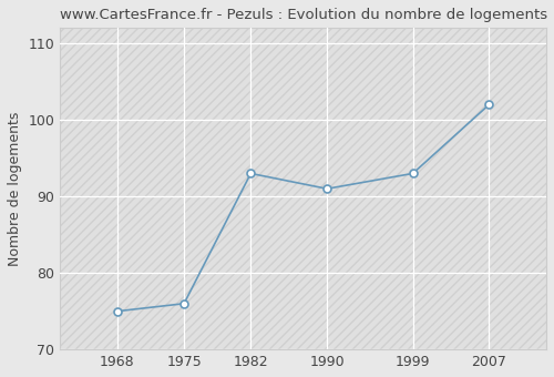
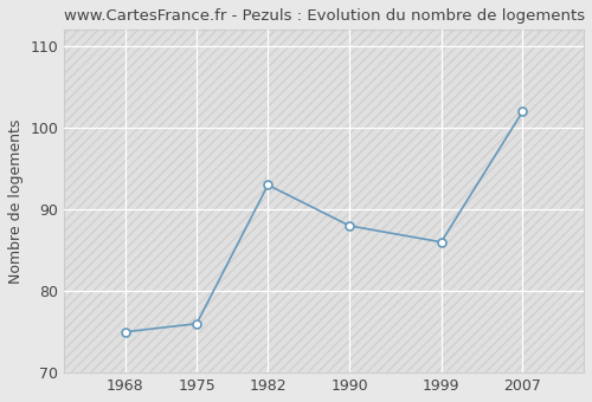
1990: 91 -> 88
1999: 93 -> 86
